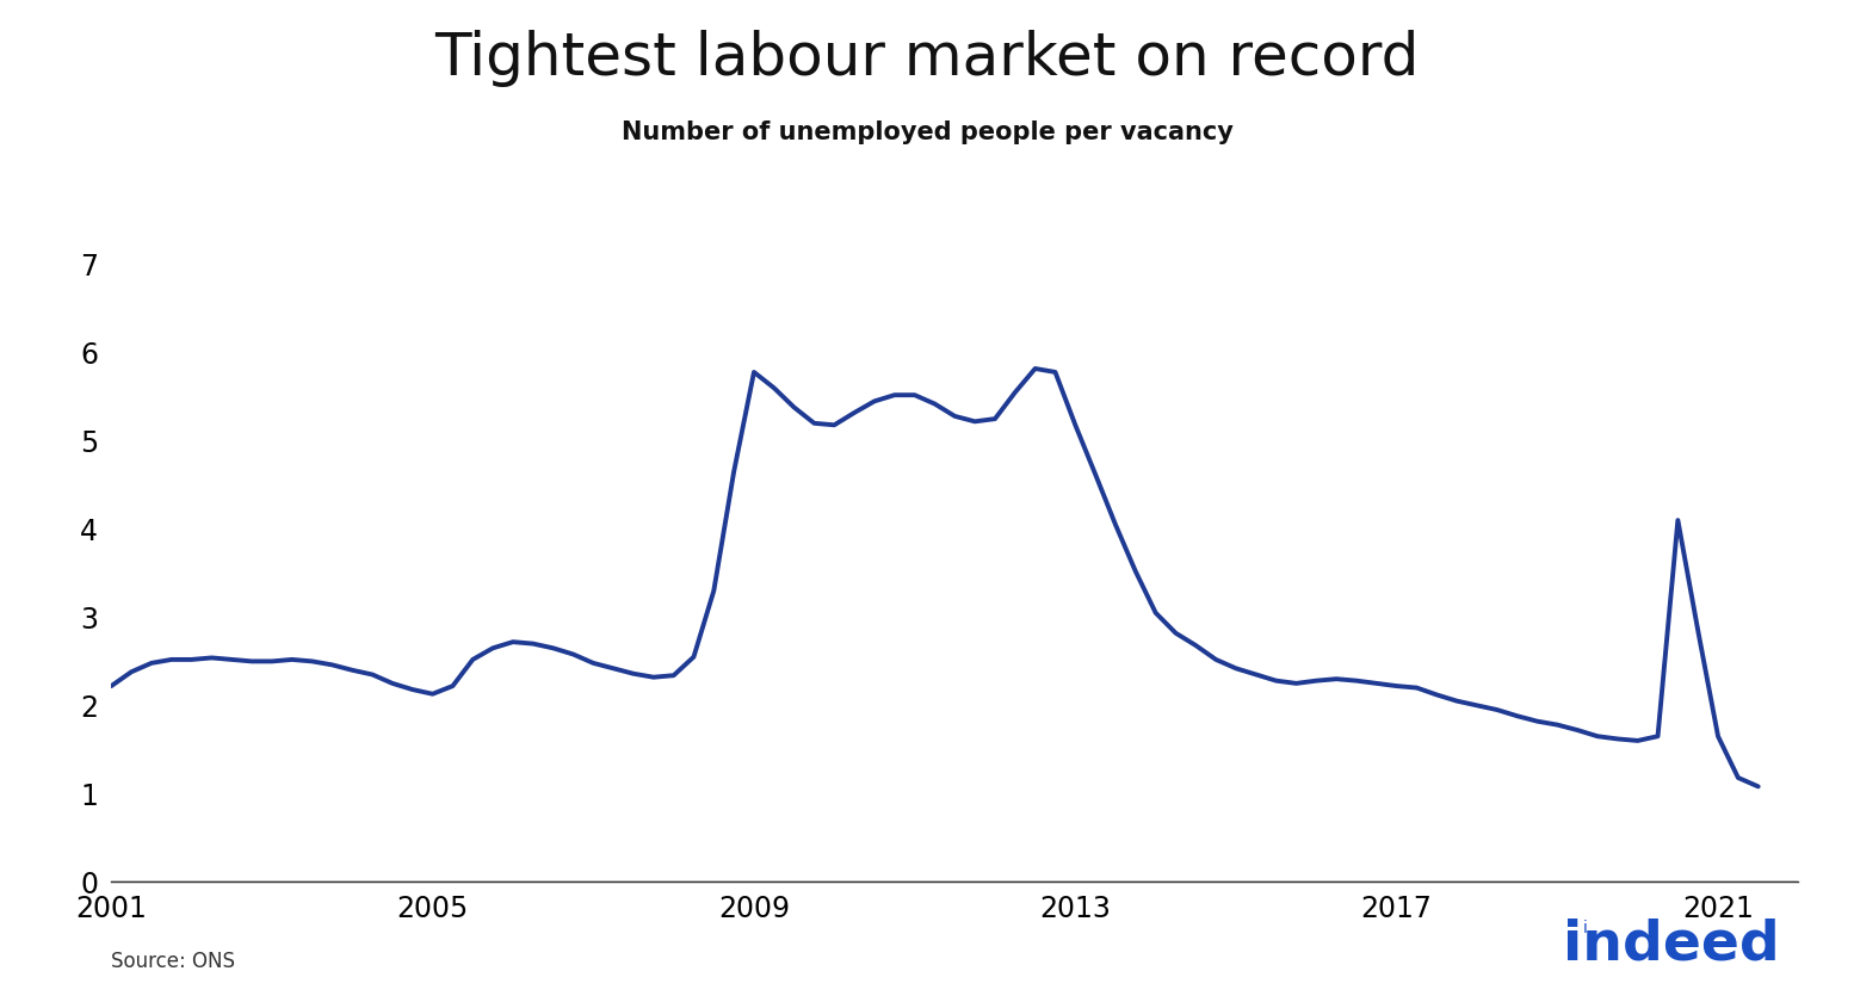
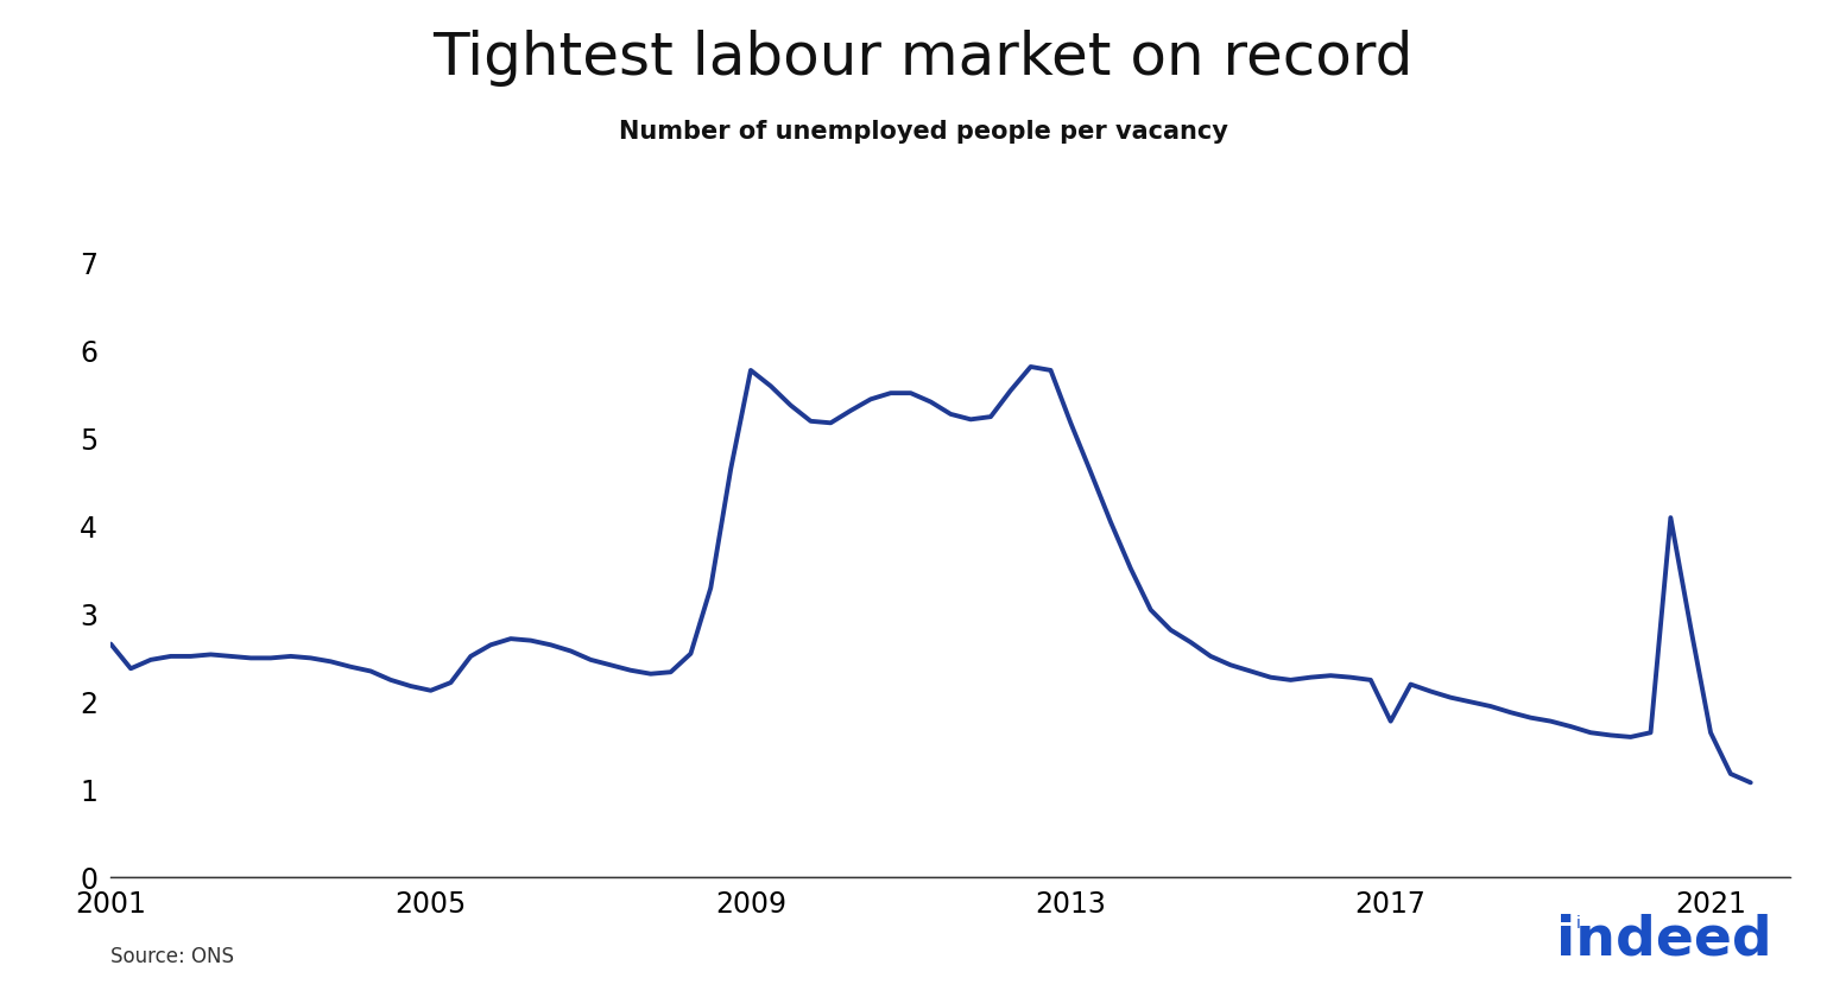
2001: 2.22 -> 2.66
2017: 2.22 -> 1.78
